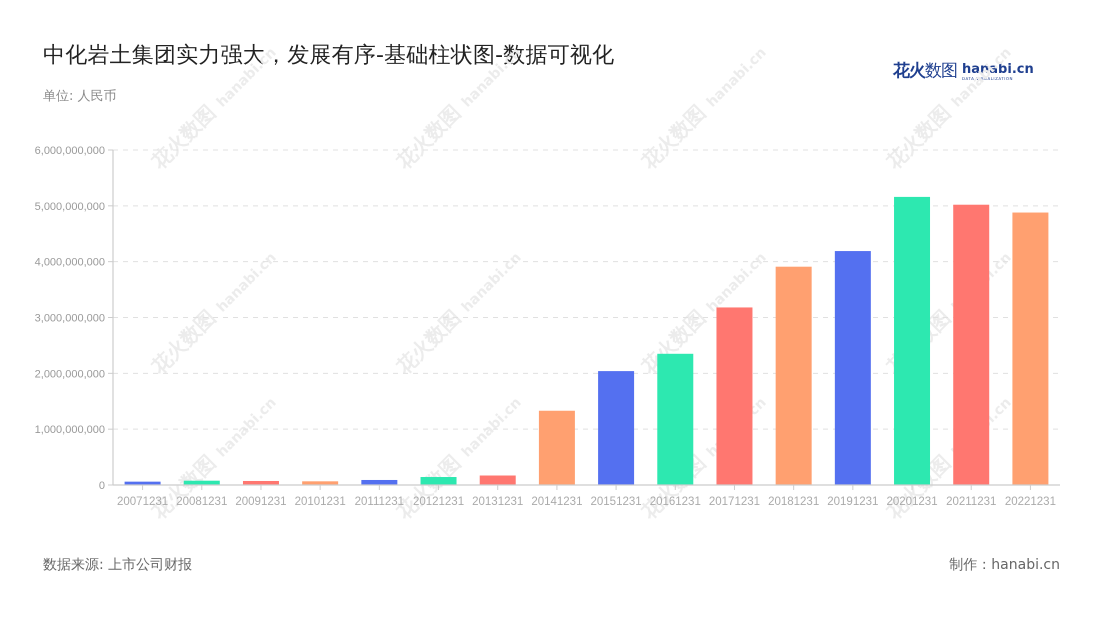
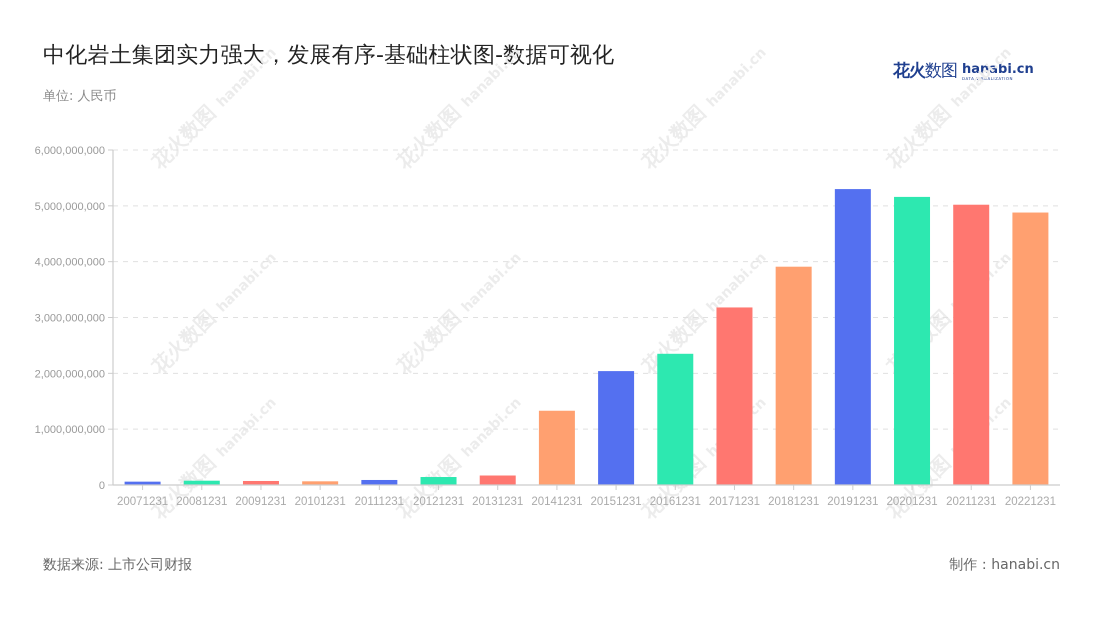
20191231: 4200000000 -> 5300000000
